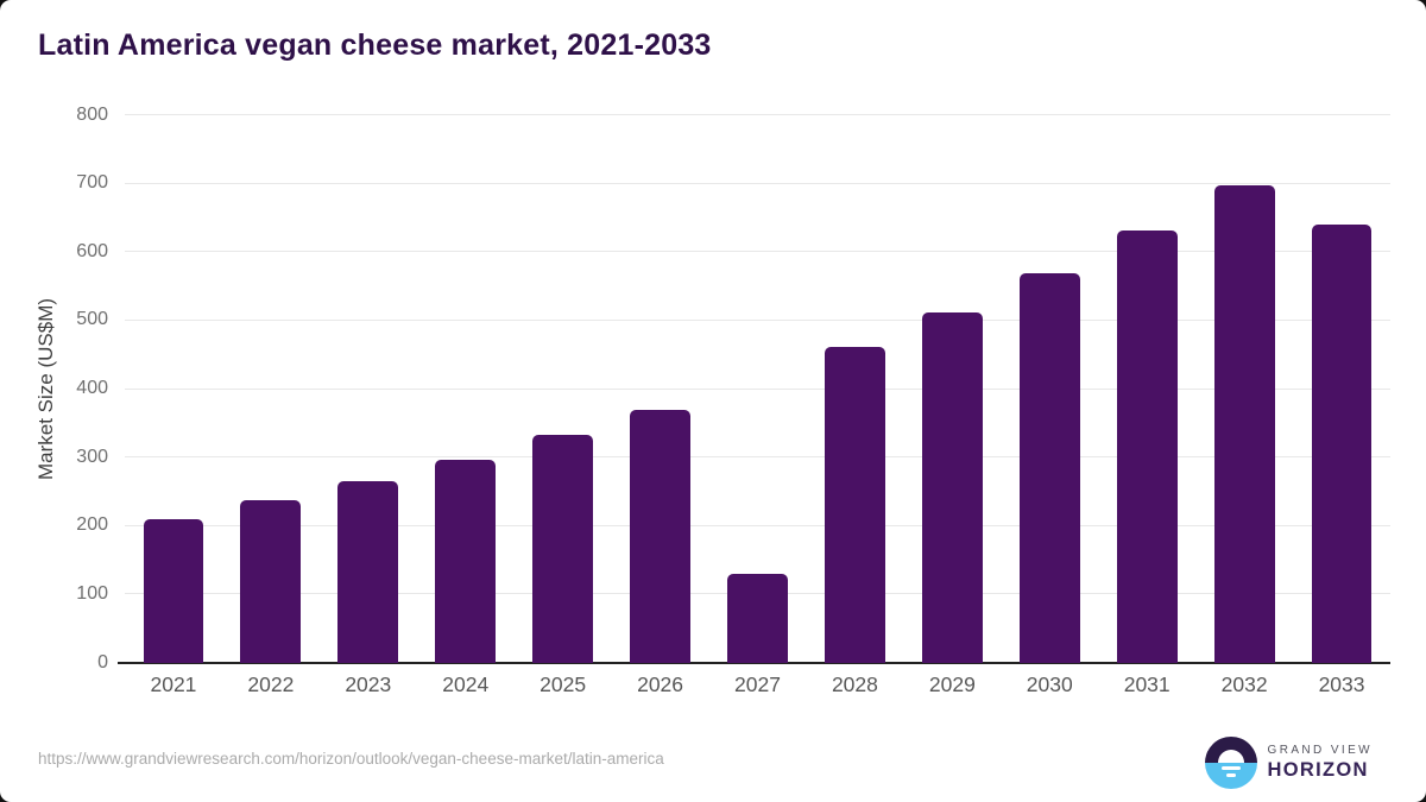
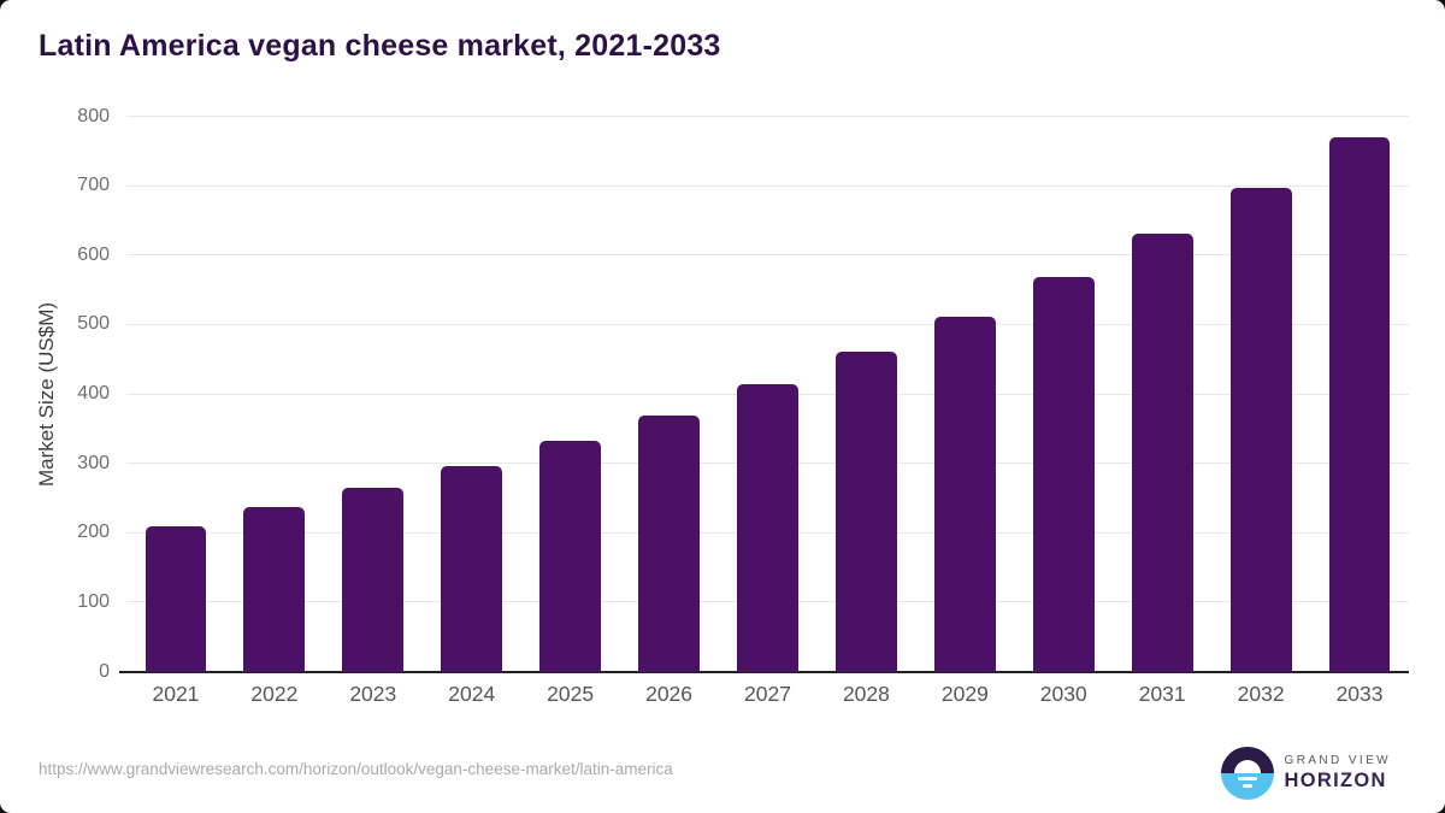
2027: 130 -> 410
2033: 640 -> 770
